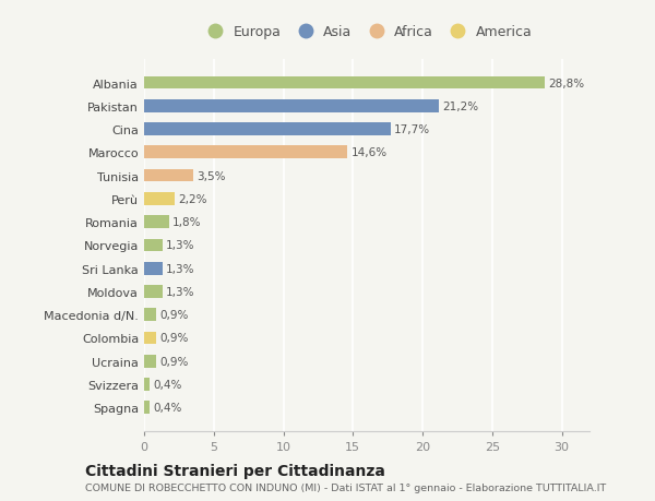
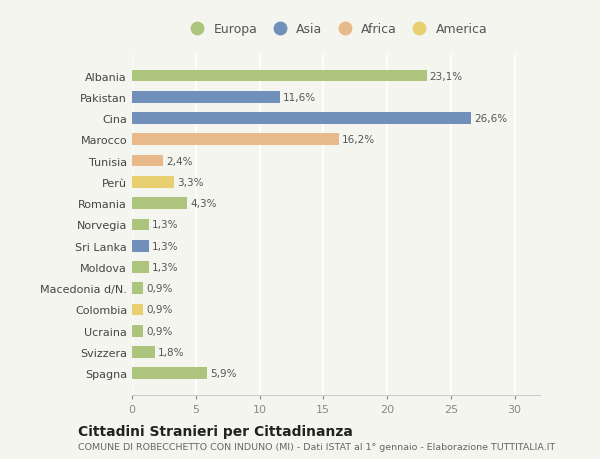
Albania: 28,8% -> 23,1%
Pakistan: 21,2% -> 11,6%
Cina: 17,7% -> 26,6%
Marocco: 14,6% -> 16,2%
Tunisia: 3,5% -> 2,4%
Perù: 2,2% -> 3,3%
Romania: 1,8% -> 4,3%
Svizzera: 0,4% -> 1,8%
Spagna: 0,4% -> 5,9%
